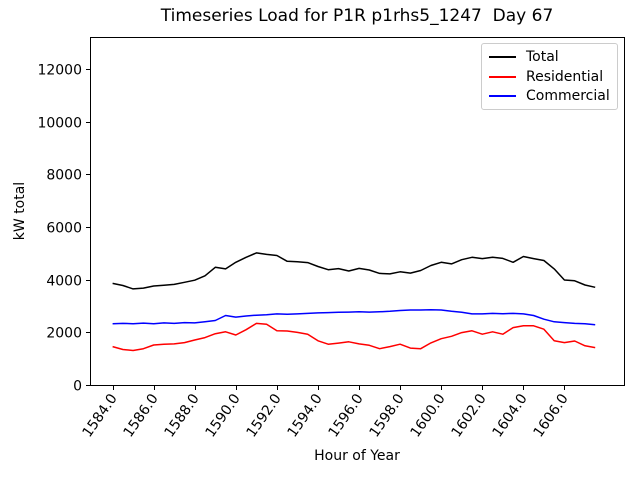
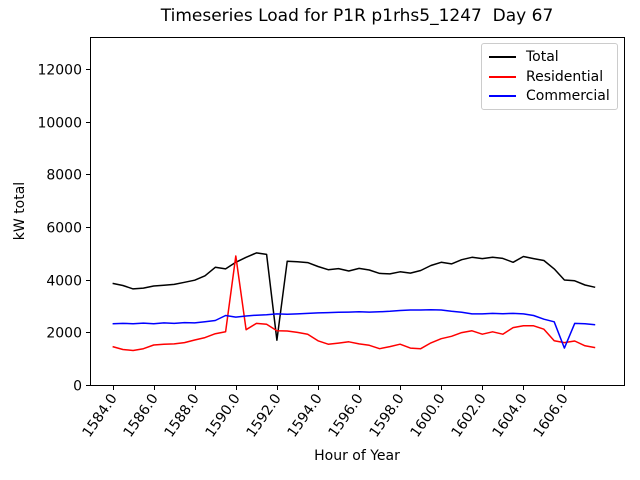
Residential/1590.0: 1900 -> 4900
Total/1592.0: 4900 -> 1700
Commercial/1606.0: 2400 -> 1400
